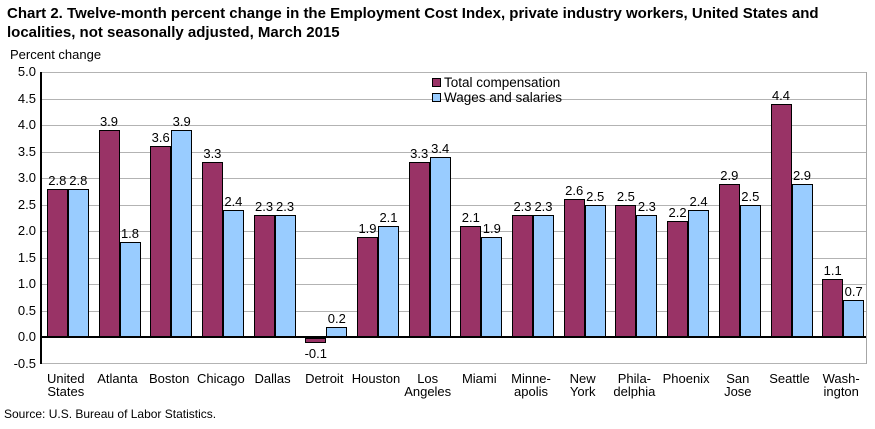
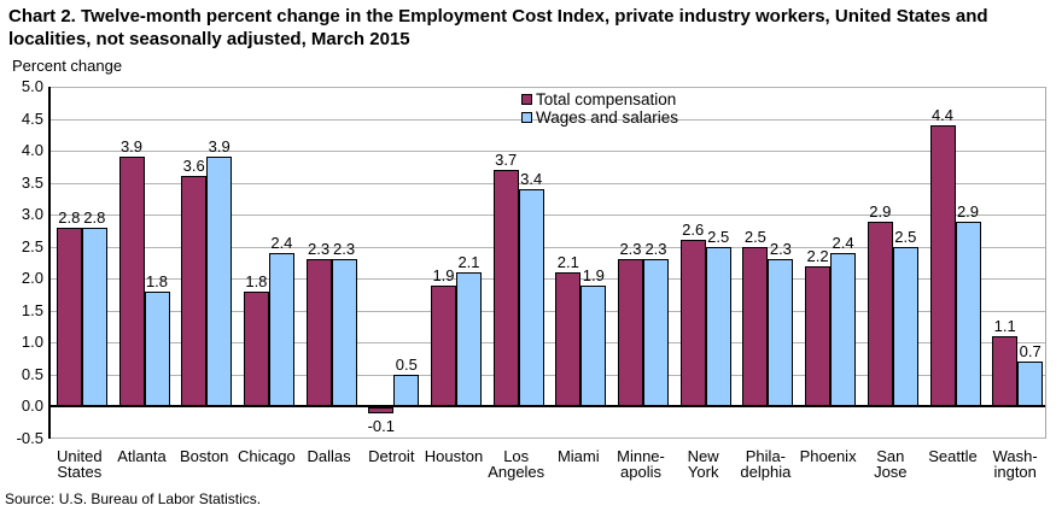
Total compensation/Chicago: 3.3 -> 1.8
Wages and salaries/Detroit: 0.2 -> 0.5
Total compensation/Los Angeles: 3.3 -> 3.7
